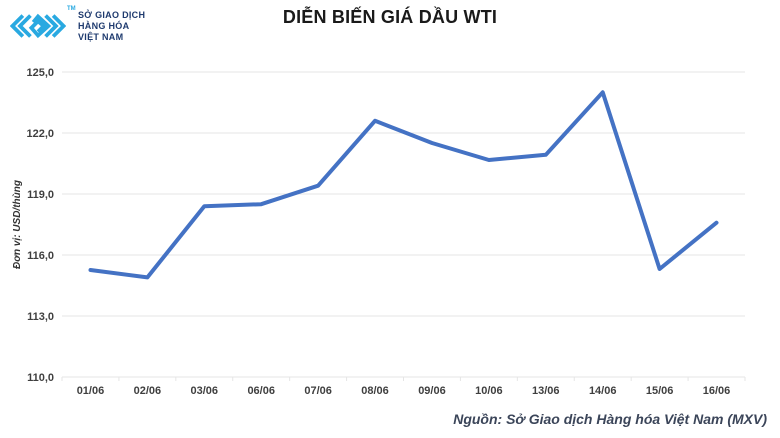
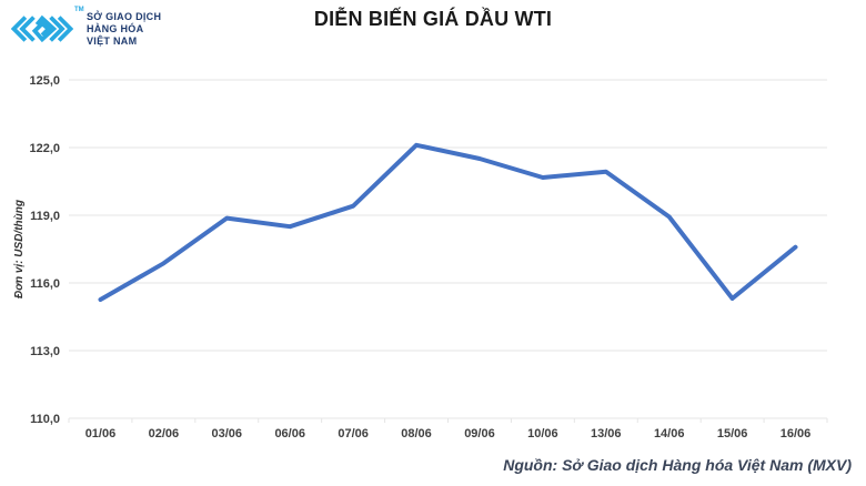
02/06: 114,9 -> 116,9
03/06: 118,4 -> 118,9
08/06: 122,6 -> 122,1
14/06: 124,0 -> 118,9
